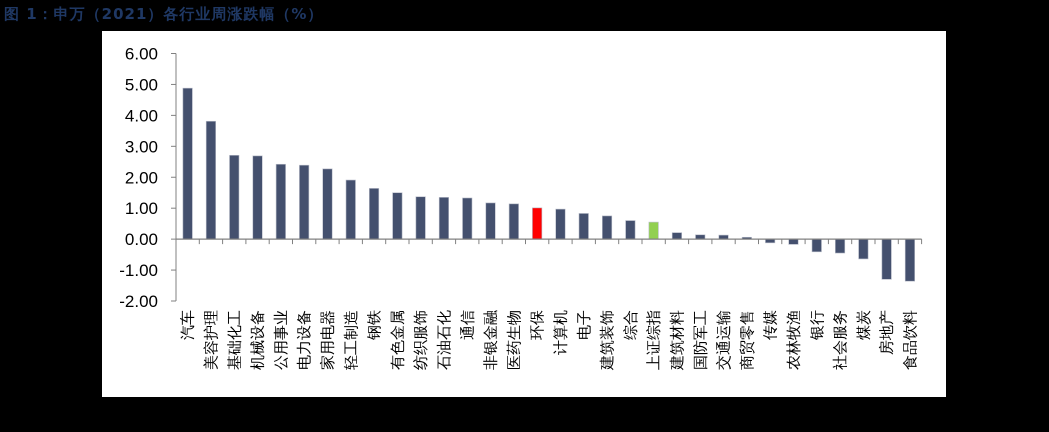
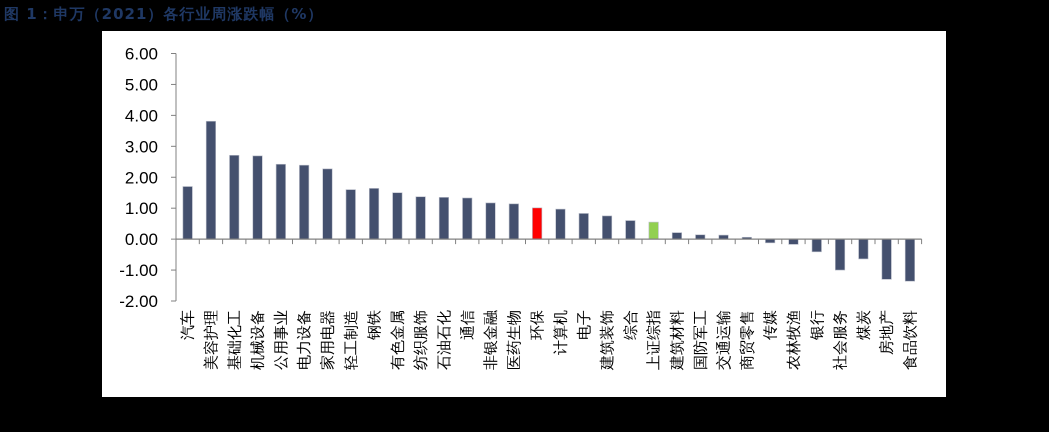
汽车: 4.9 -> 1.7
轻工制造: 1.9 -> 1.6
社会服务: -0.5 -> -1.0
